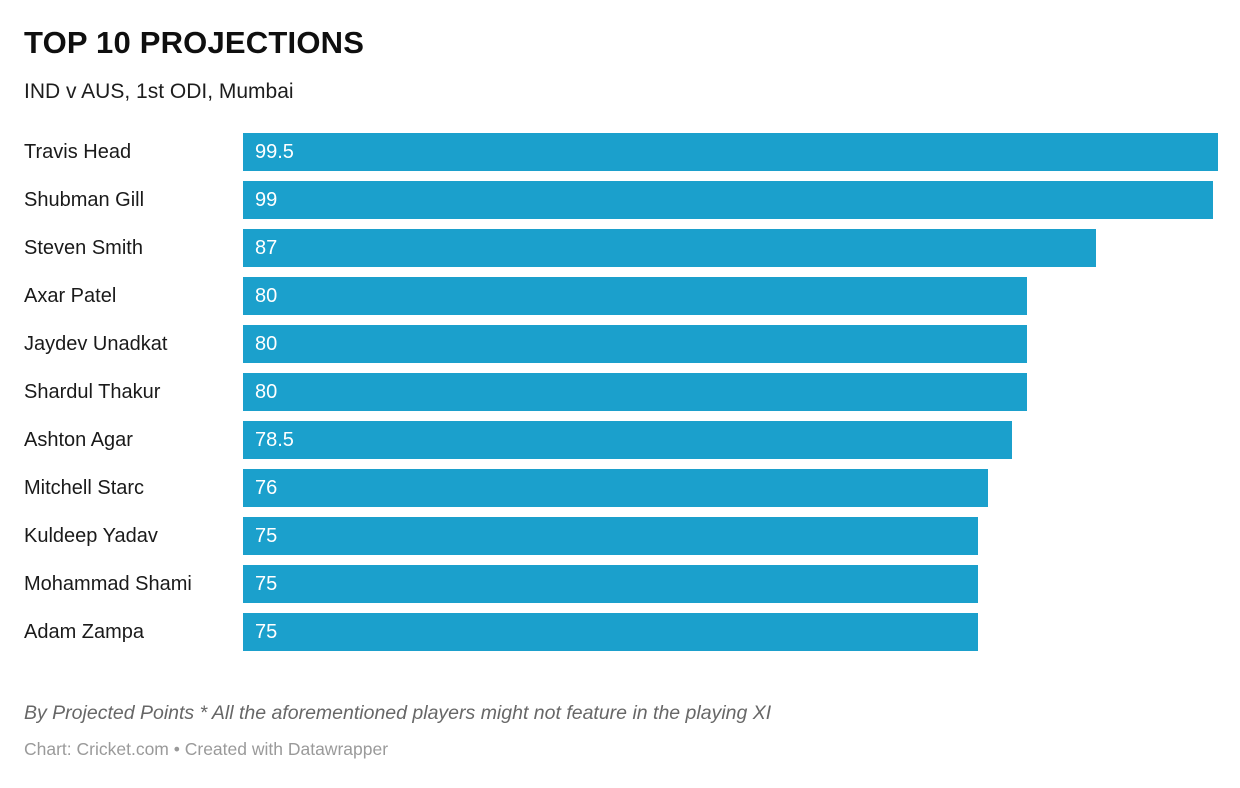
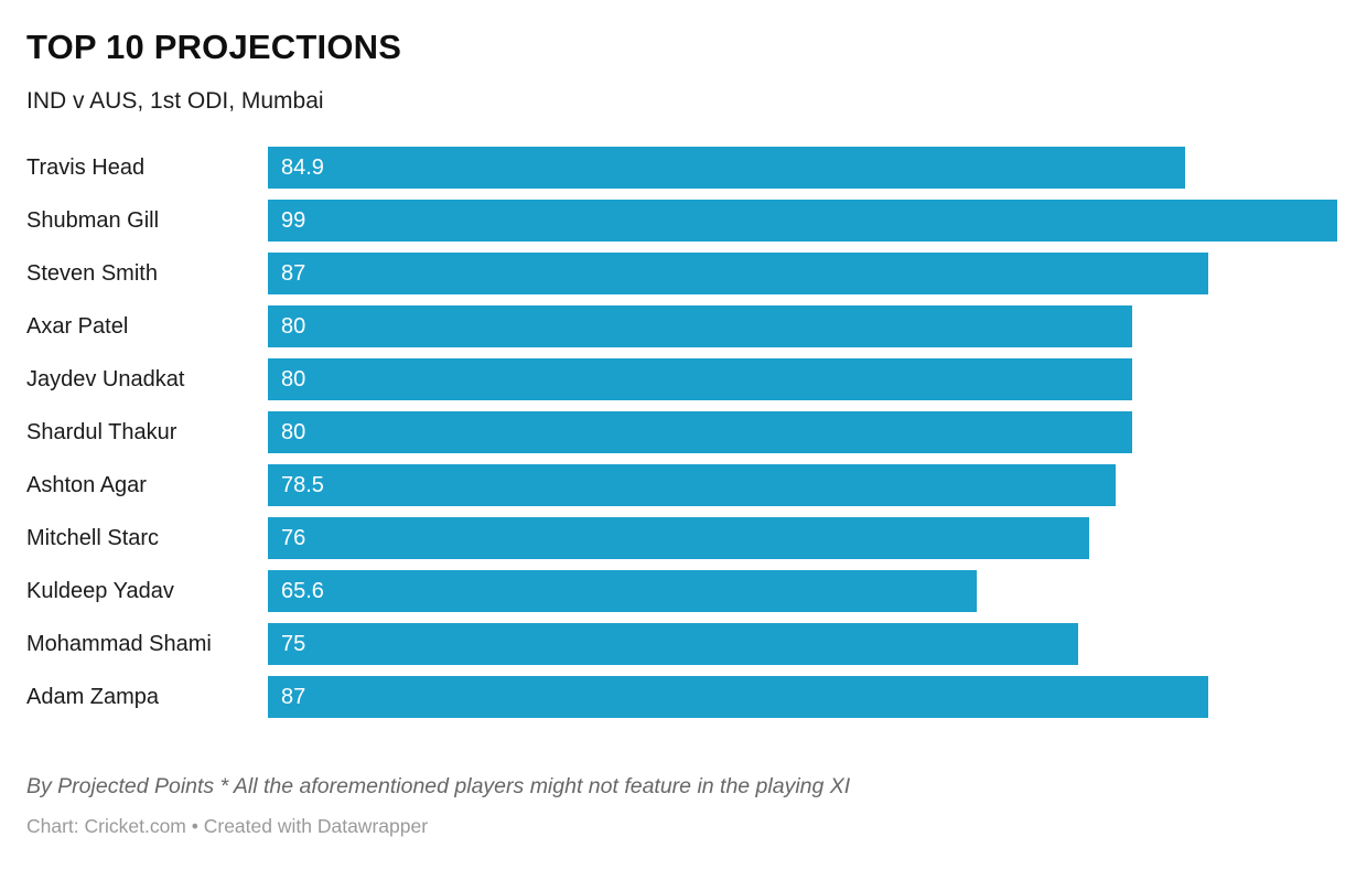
Travis Head: 99.5 -> 84.9
Kuldeep Yadav: 75 -> 65.6
Adam Zampa: 75 -> 87
